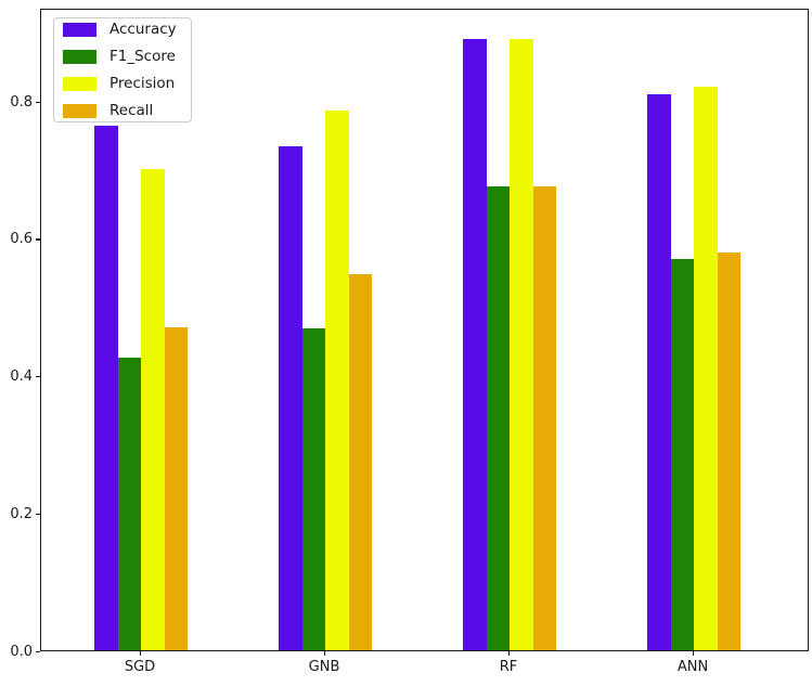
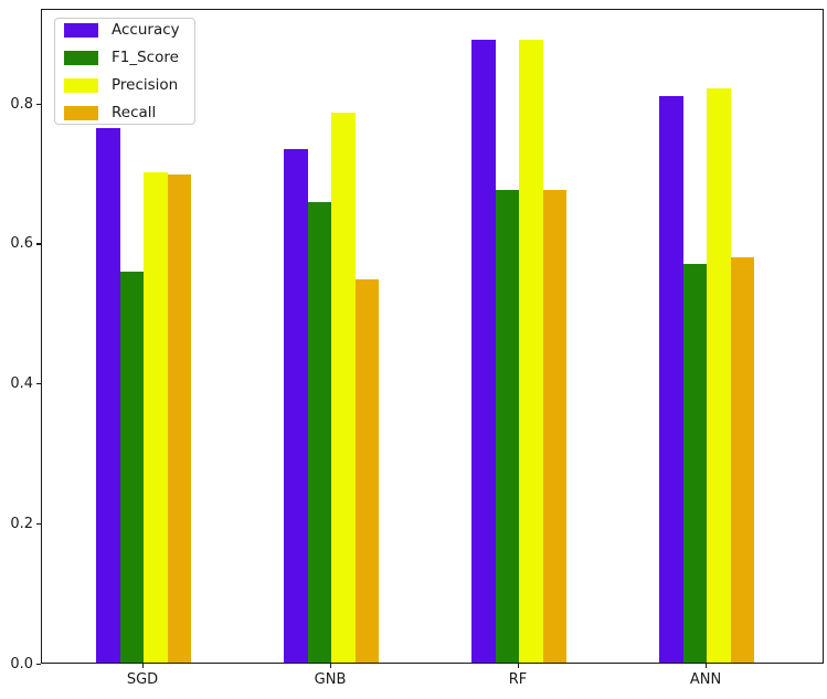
F1_Score/SGD: 0.43 -> 0.56
Recall/SGD: 0.47 -> 0.70
F1_Score/GNB: 0.47 -> 0.66
